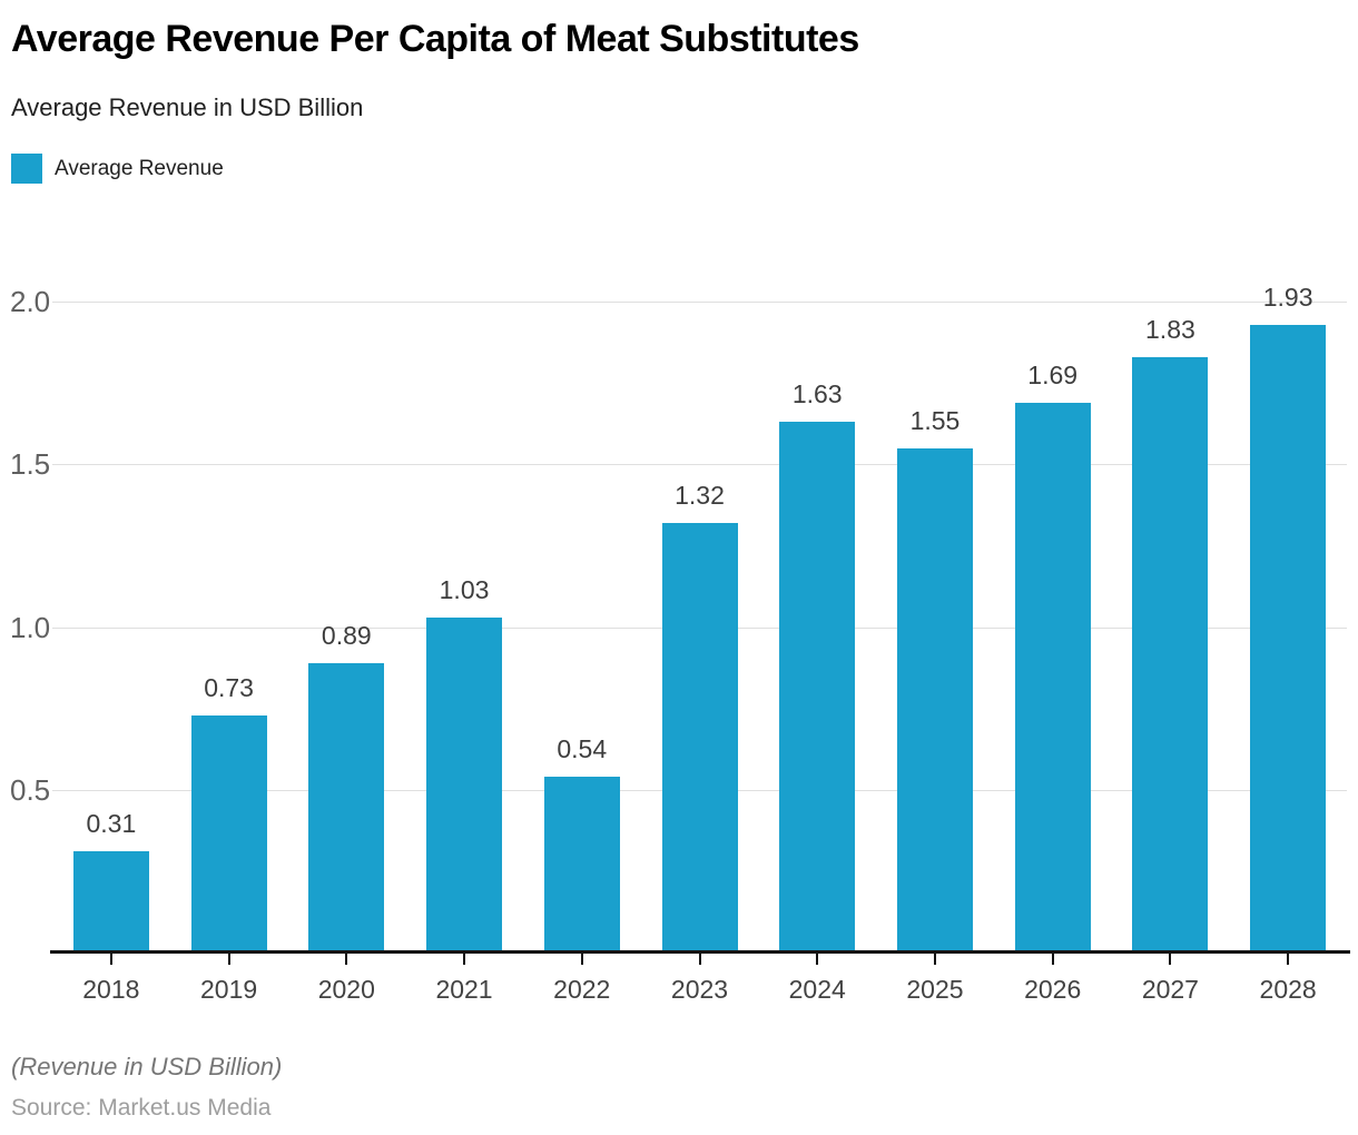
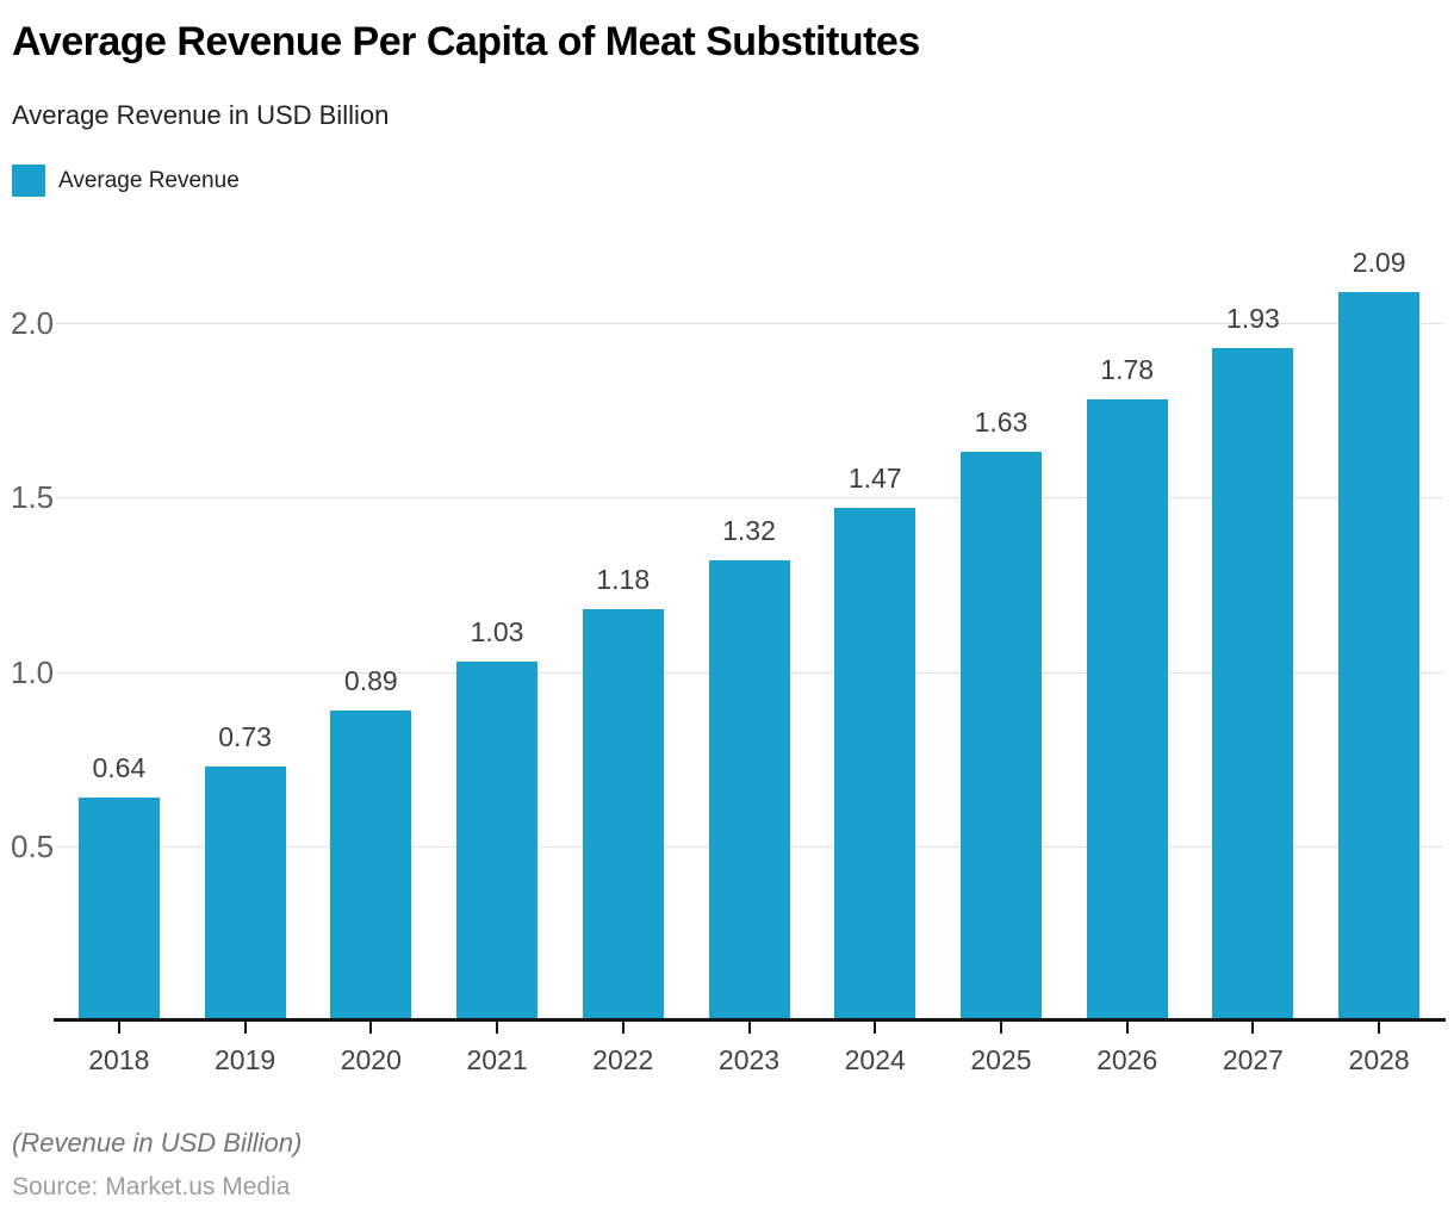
2018: 0.31 -> 0.64
2022: 0.54 -> 1.18
2024: 1.63 -> 1.47
2025: 1.55 -> 1.63
2026: 1.69 -> 1.78
2027: 1.83 -> 1.93
2028: 1.93 -> 2.09
